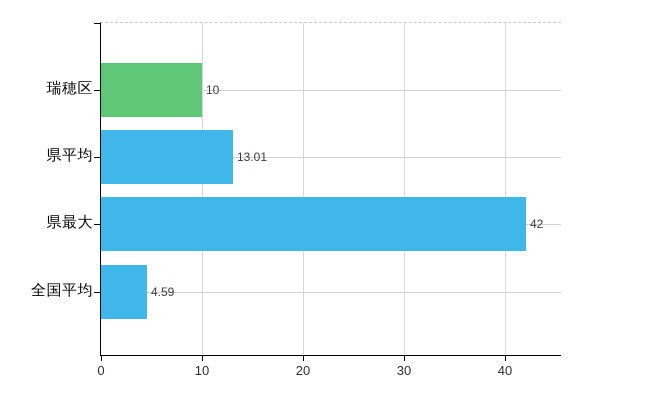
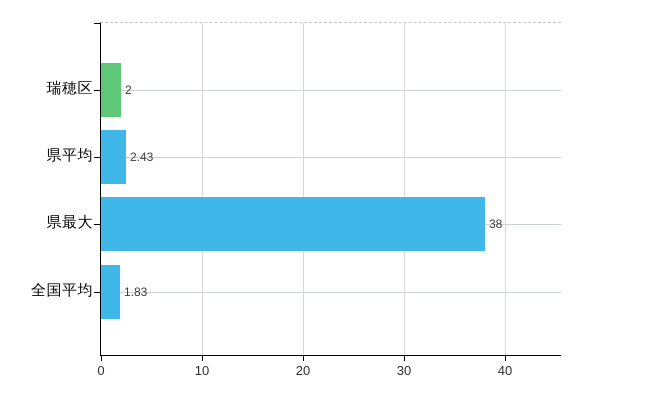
瑞穂区: 10 -> 2
県平均: 13.01 -> 2.43
県最大: 42 -> 38
全国平均: 4.59 -> 1.83
